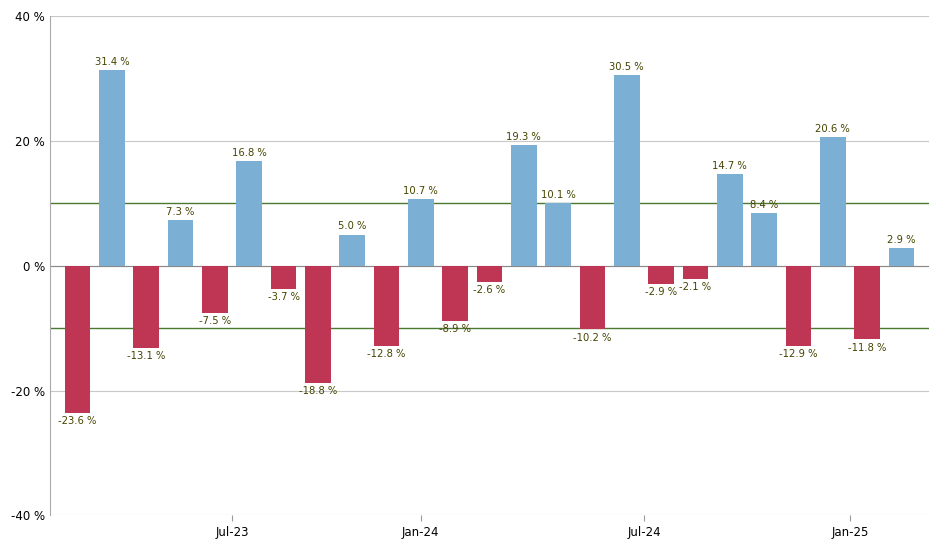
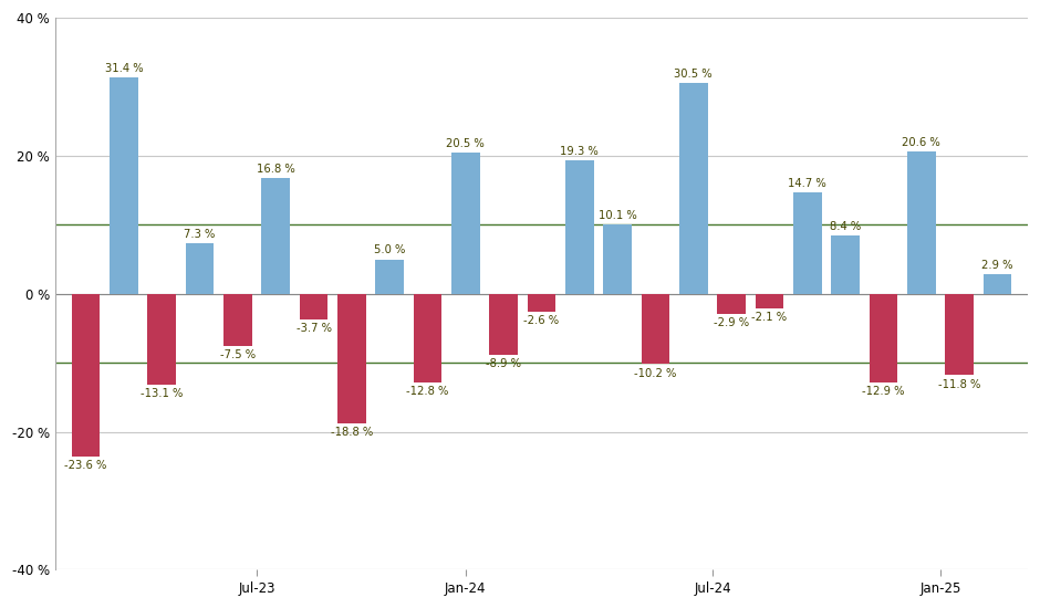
Jan-24: 10.7 -> 20.5
